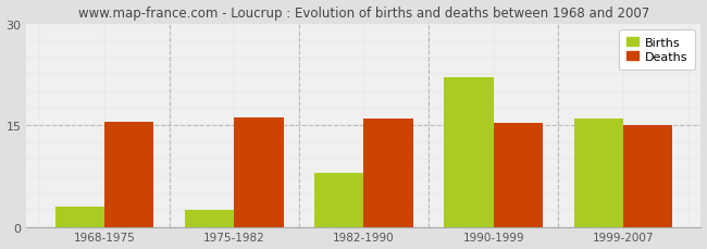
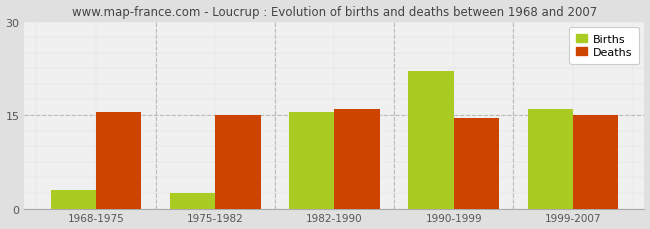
Deaths/1975-1982: 16.2 -> 15.0
Births/1982-1990: 8.0 -> 15.5
Deaths/1990-1999: 15.4 -> 14.5
